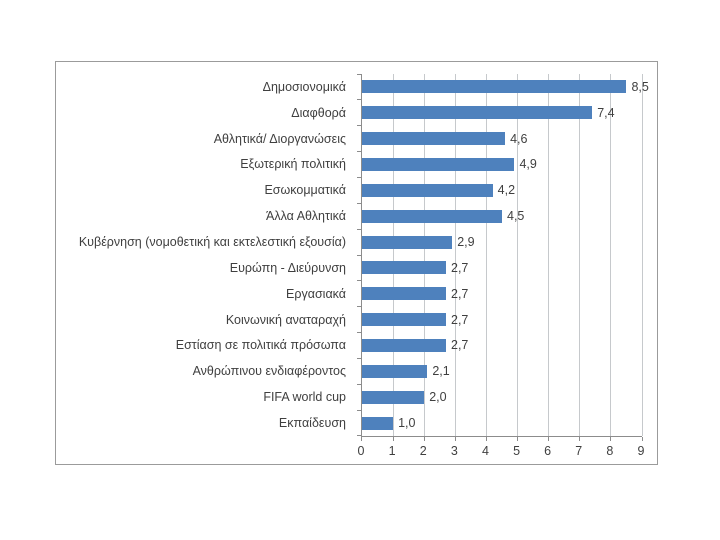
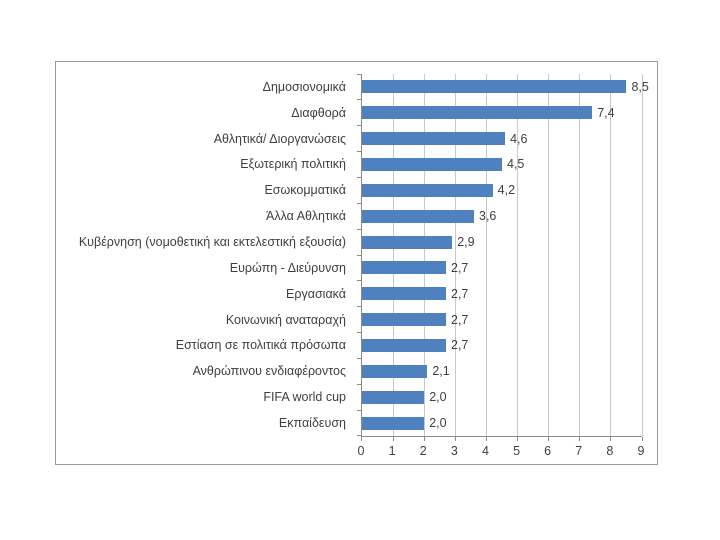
Εξωτερική πολιτική: 4,9 -> 4,5
Άλλα Αθλητικά: 4,5 -> 3,6
Εκπαίδευση: 1,0 -> 2,0
